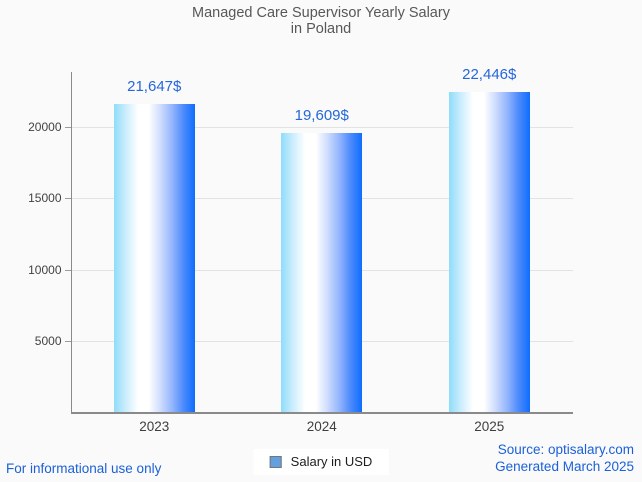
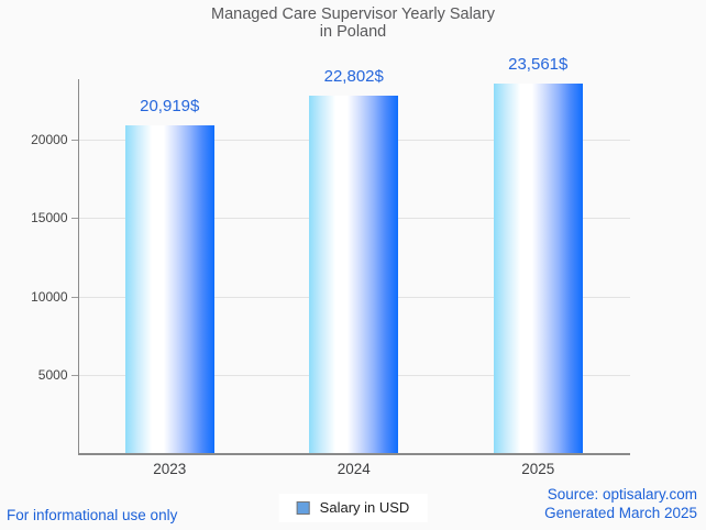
2023: 21,647 -> 20,919
2024: 19,609 -> 22,802
2025: 22,446 -> 23,561
